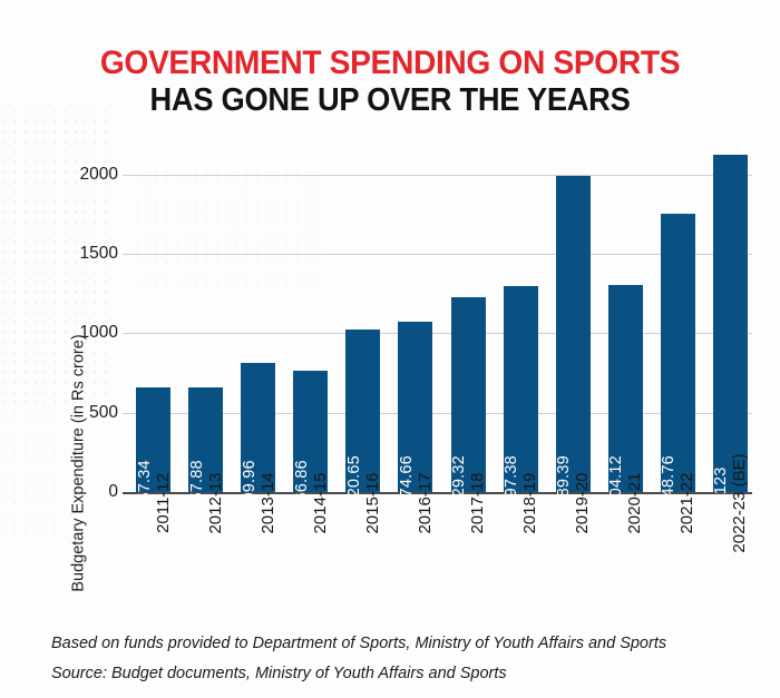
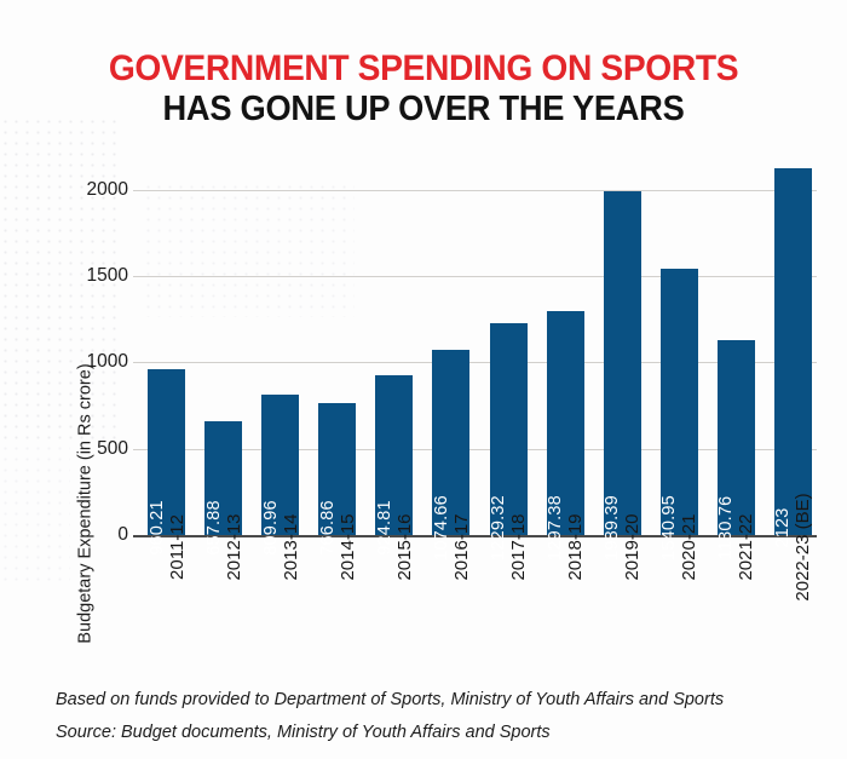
2011-12: 657.34 -> 960.21
2015-16: 1020.65 -> 924.81
2020-21: 1304.12 -> 1540.95
2021-22: 1748.76 -> 1130.76
